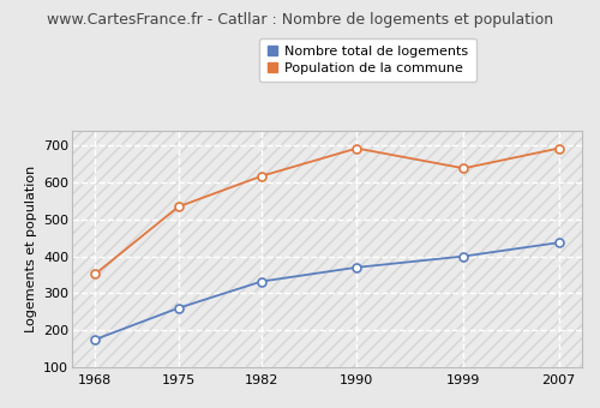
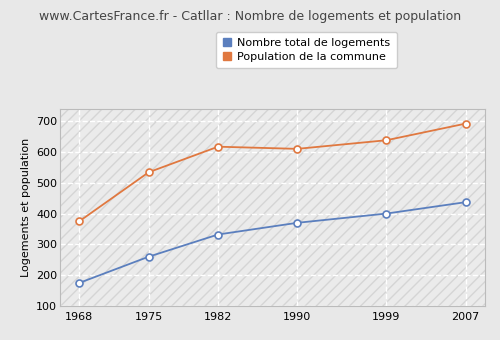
Population de la commune/1968: 352 -> 375
Population de la commune/1990: 692 -> 610
